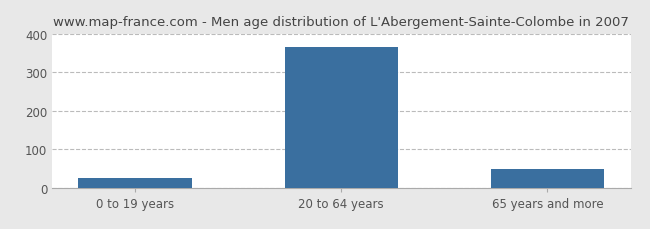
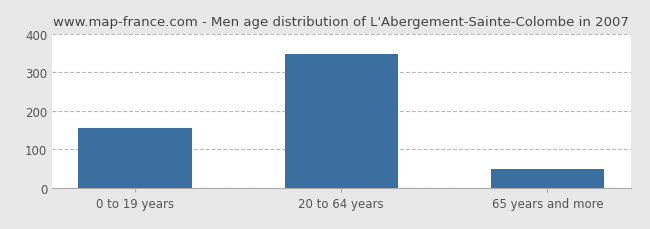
0 to 19 years: 25 -> 155
20 to 64 years: 365 -> 348
